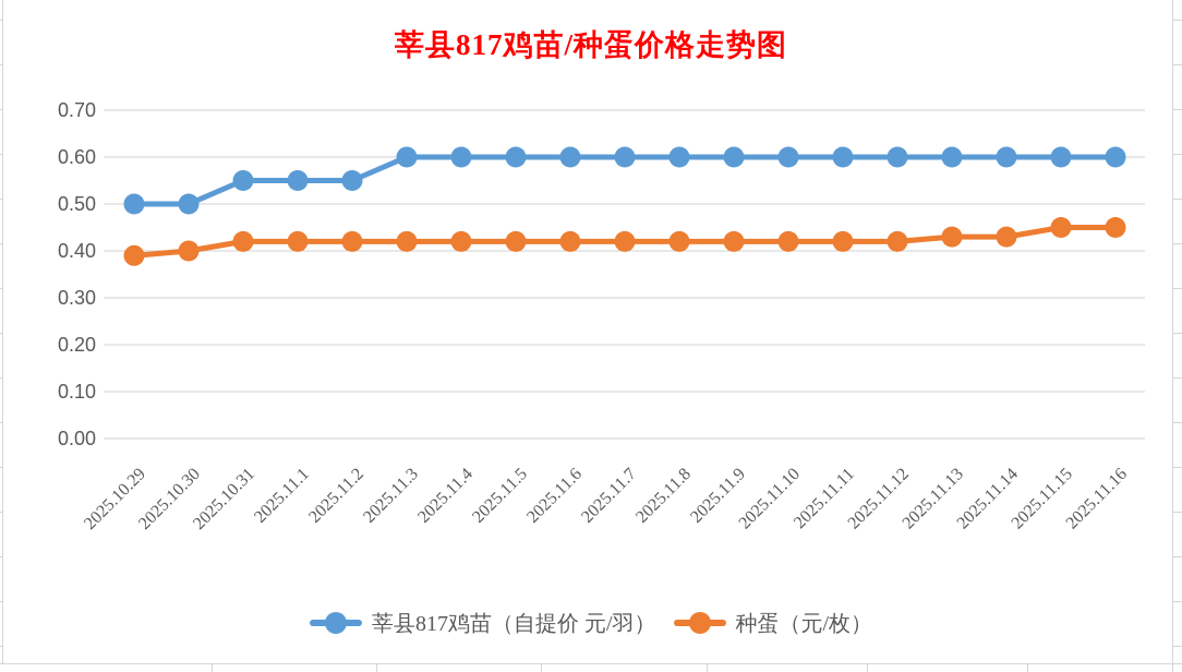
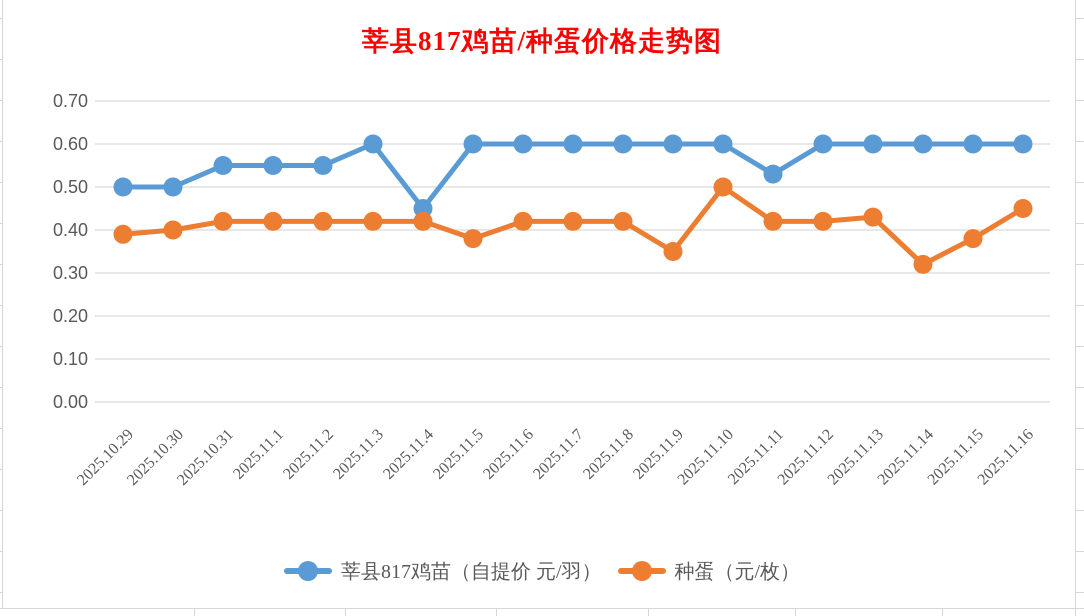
莘县817鸡苗（自提价 元/羽）/2025.11.4: 0.60 -> 0.45
种蛋（元/枚）/2025.11.5: 0.42 -> 0.38
种蛋（元/枚）/2025.11.9: 0.42 -> 0.35
种蛋（元/枚）/2025.11.10: 0.42 -> 0.50
莘县817鸡苗（自提价 元/羽）/2025.11.11: 0.60 -> 0.53
种蛋（元/枚）/2025.11.14: 0.43 -> 0.32
种蛋（元/枚）/2025.11.15: 0.45 -> 0.38
